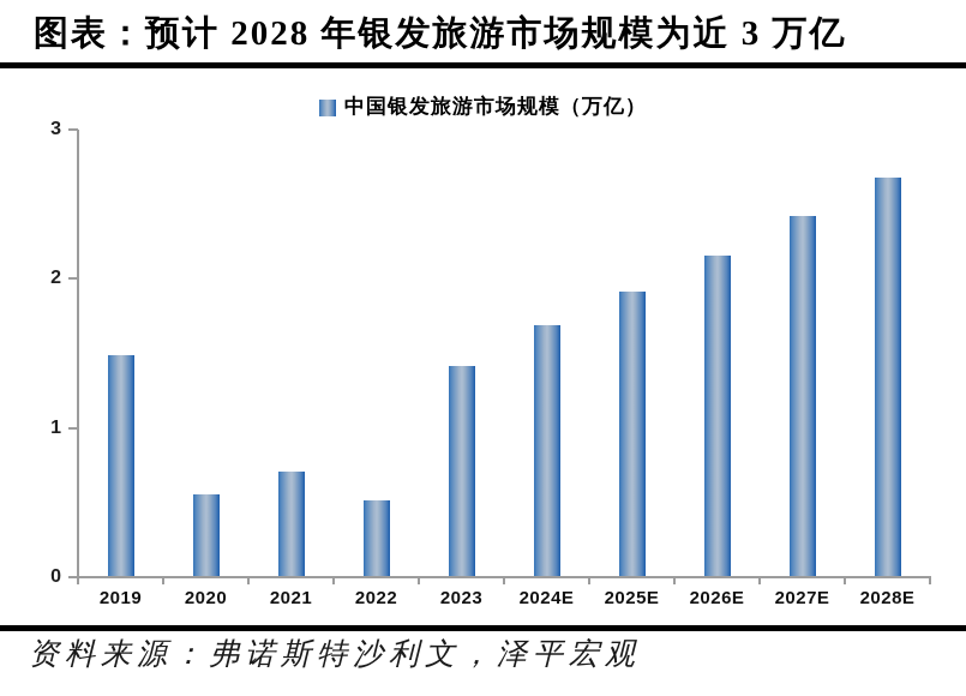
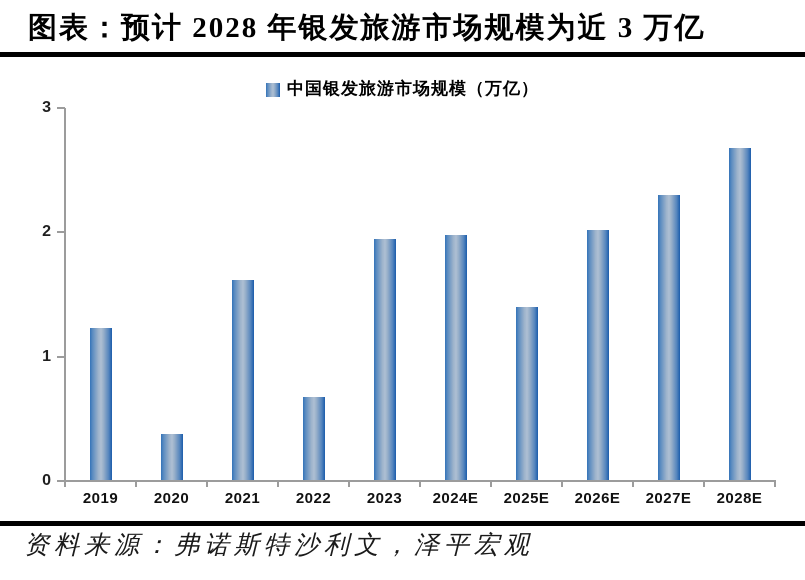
2019: 1.48 -> 1.22
2020: 0.55 -> 0.37
2021: 0.70 -> 1.61
2022: 0.51 -> 0.67
2023: 1.41 -> 1.94
2024E: 1.68 -> 1.97
2025E: 1.91 -> 1.39
2026E: 2.15 -> 2.01
2027E: 2.41 -> 2.29
